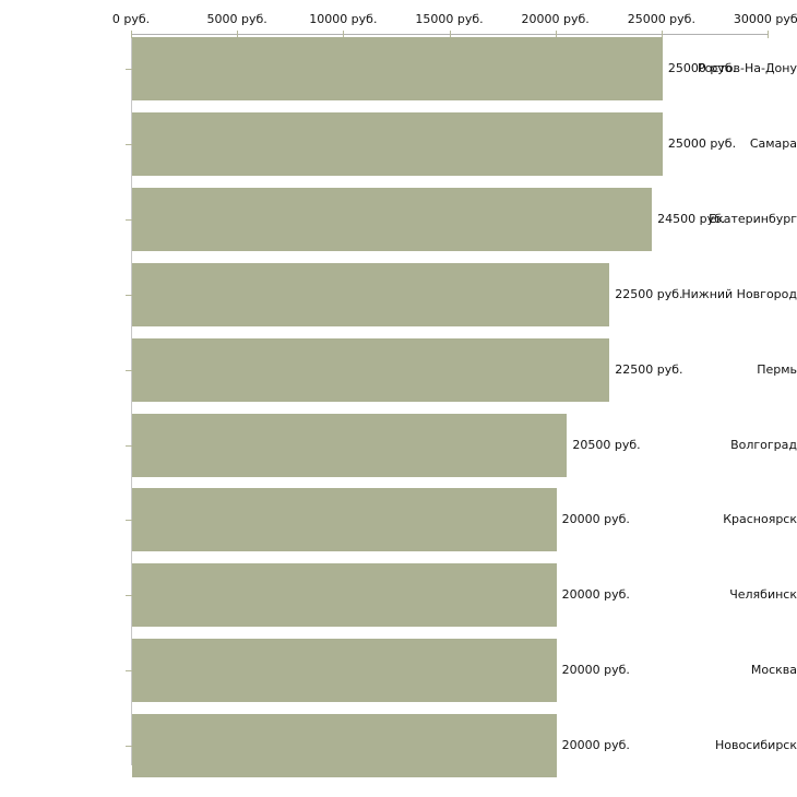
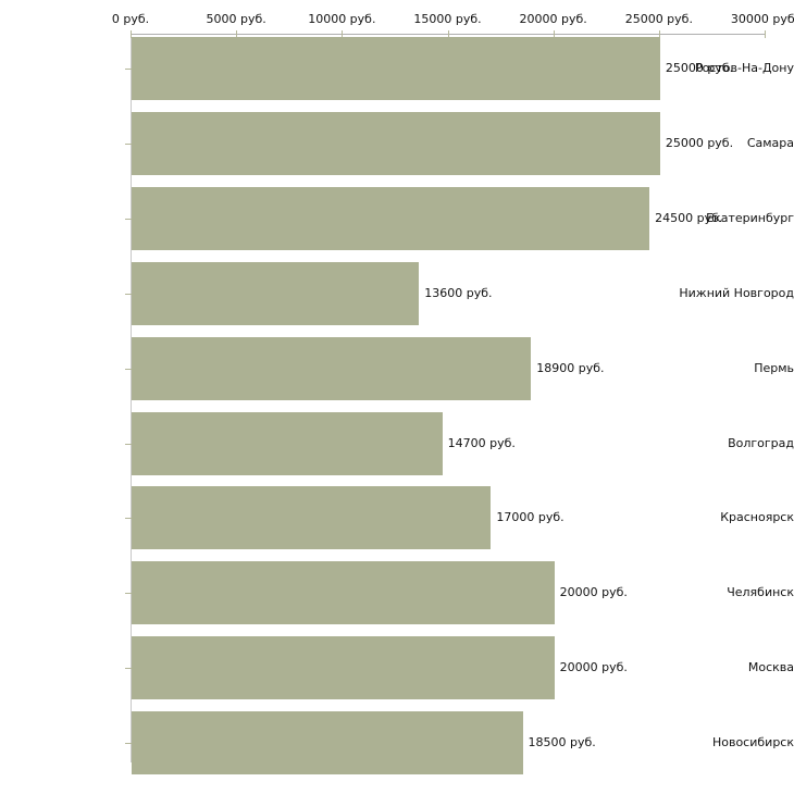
Нижний Новгород: 22500 -> 13600
Пермь: 22500 -> 18900
Волгоград: 20500 -> 14700
Красноярск: 20000 -> 17000
Новосибирск: 20000 -> 18500
